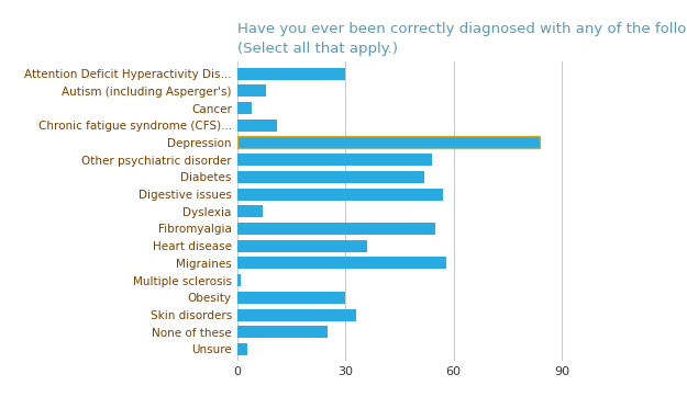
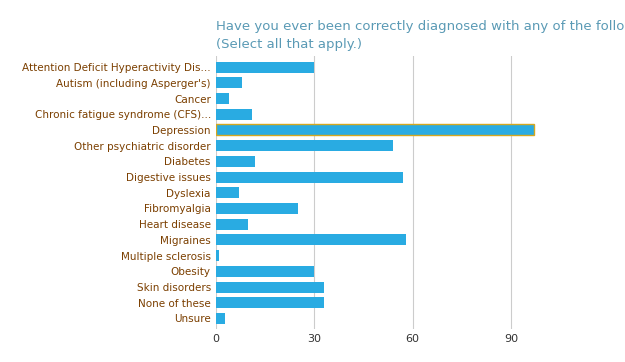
Depression: 84 -> 97
Diabetes: 52 -> 12
Fibromyalgia: 55 -> 25
Heart disease: 36 -> 10
None of these: 25 -> 33
